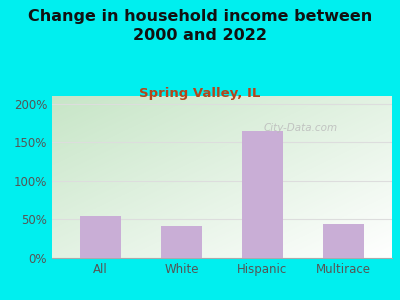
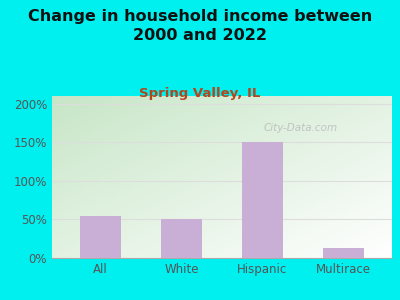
White: 42% -> 50%
Hispanic: 164% -> 150%
Multirace: 44% -> 13%
